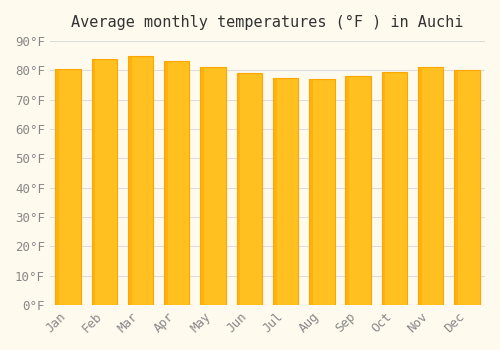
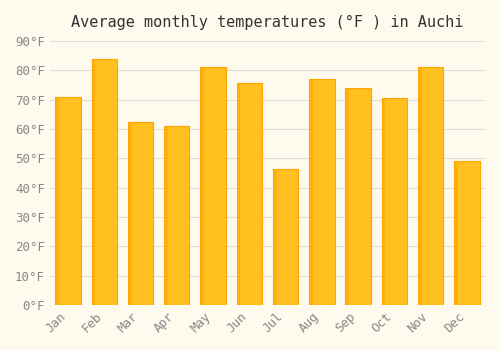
Jan: 80.5°F -> 71.0°F
Mar: 85.0°F -> 62.5°F
Apr: 83.0°F -> 61.0°F
Jun: 79.0°F -> 75.5°F
Jul: 77.5°F -> 46.5°F
Sep: 78.0°F -> 74.0°F
Oct: 79.5°F -> 70.5°F
Dec: 80.0°F -> 49.0°F
